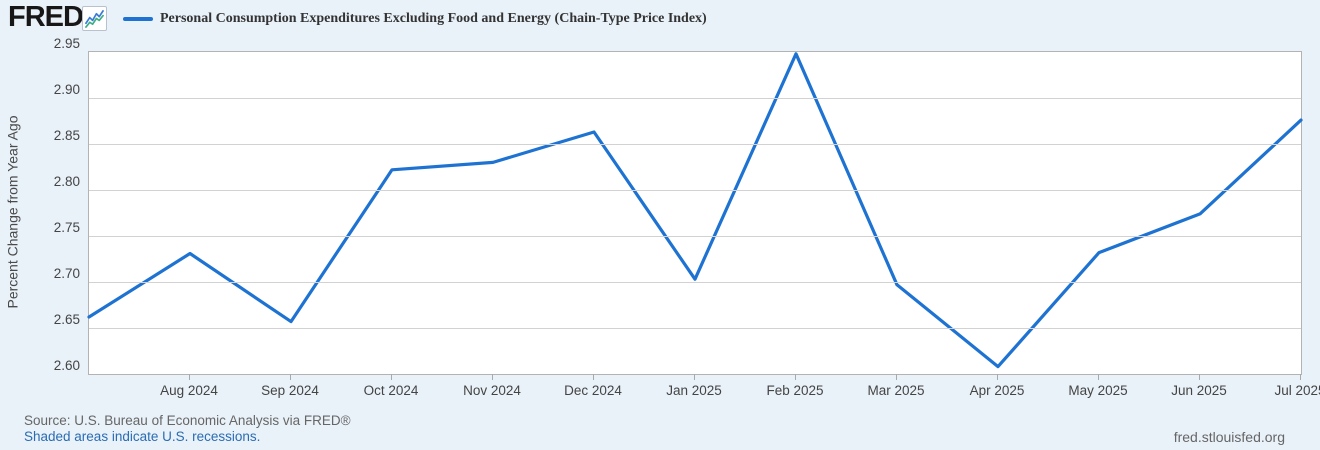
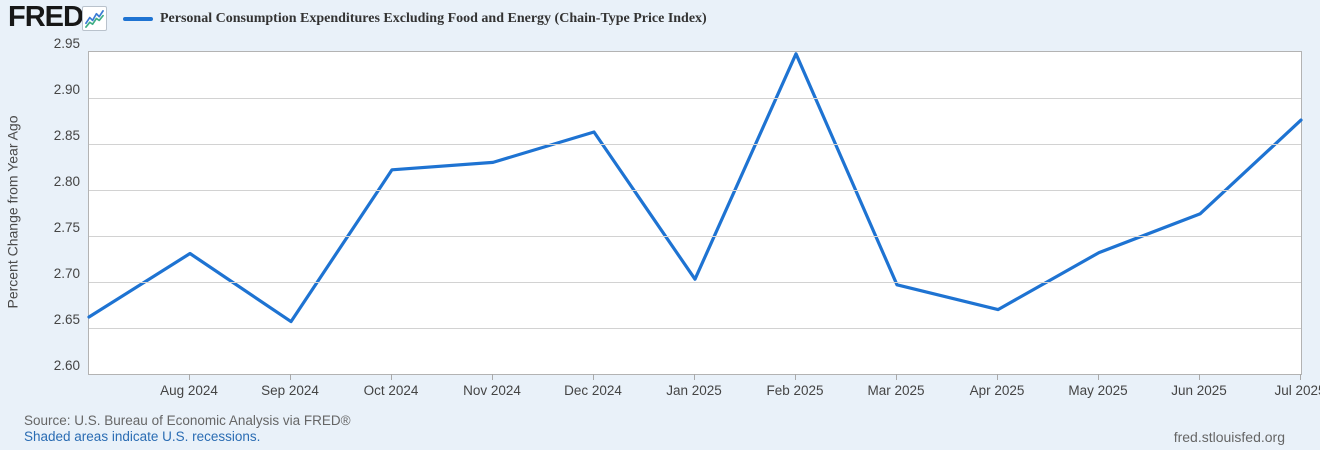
Apr 2025: 2.61 -> 2.67
